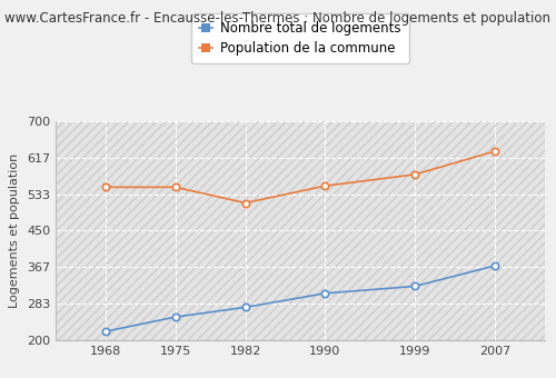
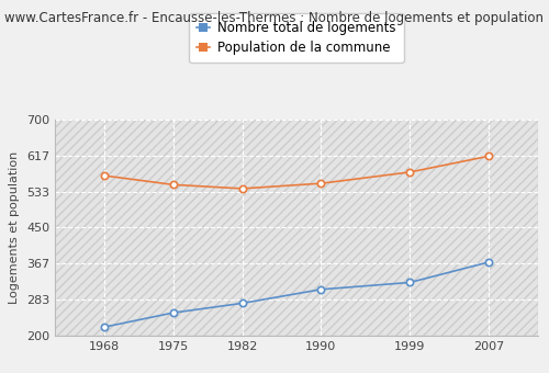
Population de la commune/1968: 549 -> 570
Population de la commune/1982: 513 -> 540
Population de la commune/2007: 631 -> 615
